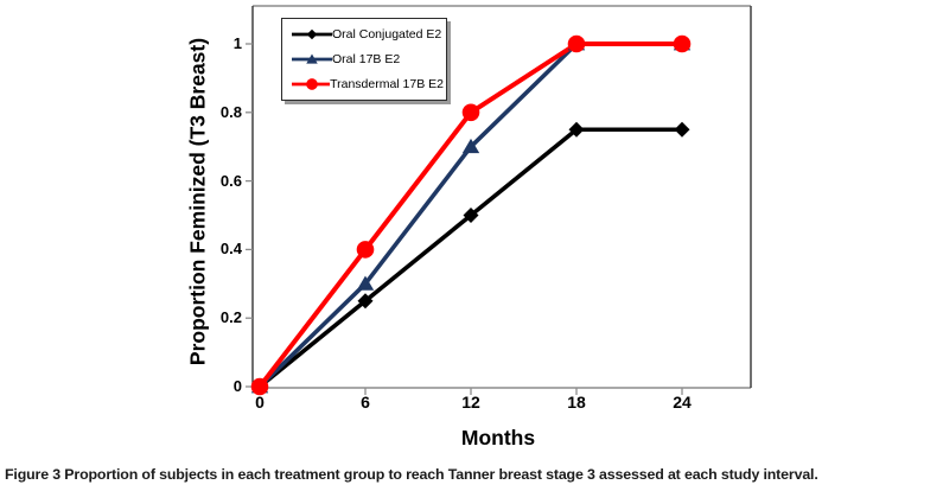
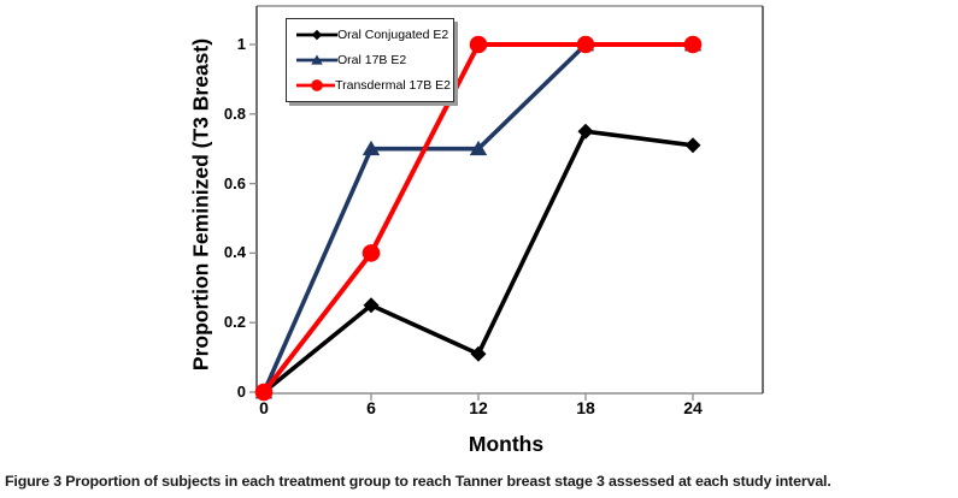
Oral 17B E2/6: 0.3 -> 0.7
Oral Conjugated E2/12: 0.50 -> 0.11
Transdermal 17B E2/12: 0.8 -> 1.0
Oral Conjugated E2/24: 0.75 -> 0.71
